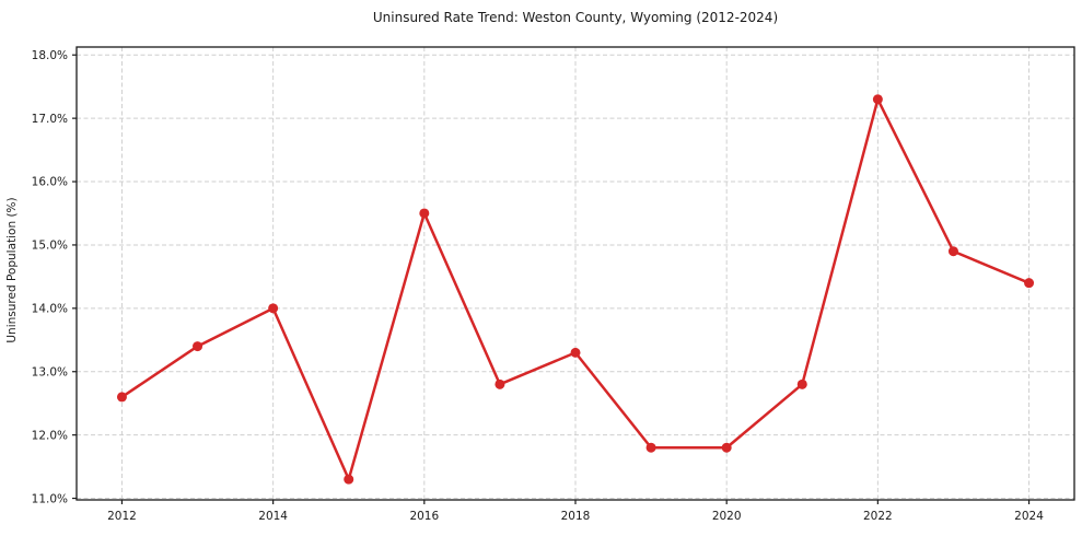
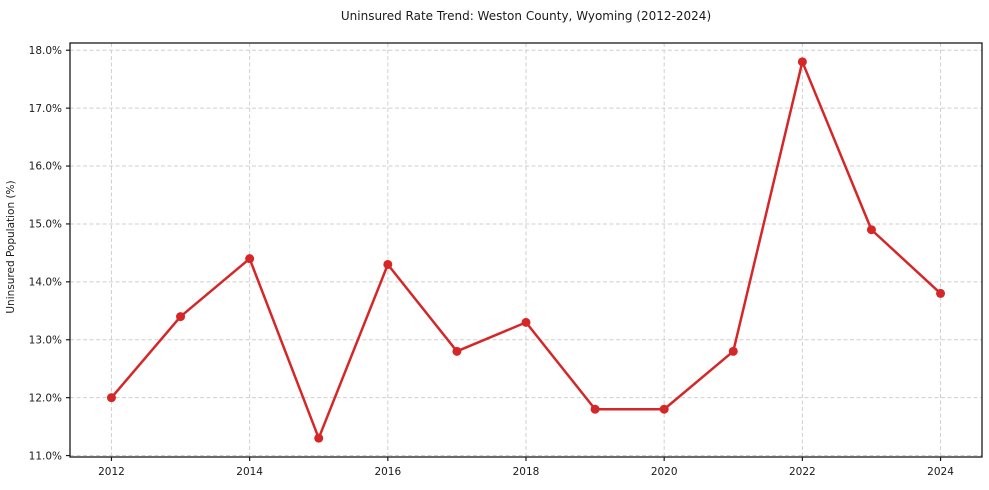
2012: 12.6% -> 12.0%
2014: 14.0% -> 14.4%
2016: 15.5% -> 14.3%
2022: 17.3% -> 17.8%
2024: 14.4% -> 13.8%
